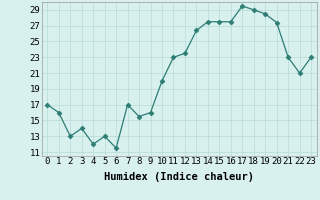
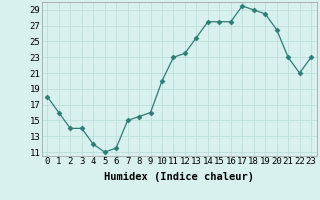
0: 17.0 -> 18.0
2: 13.0 -> 14.0
5: 13.0 -> 11.0
7: 17.0 -> 15.0
13: 26.4 -> 25.5
20: 27.4 -> 26.5
